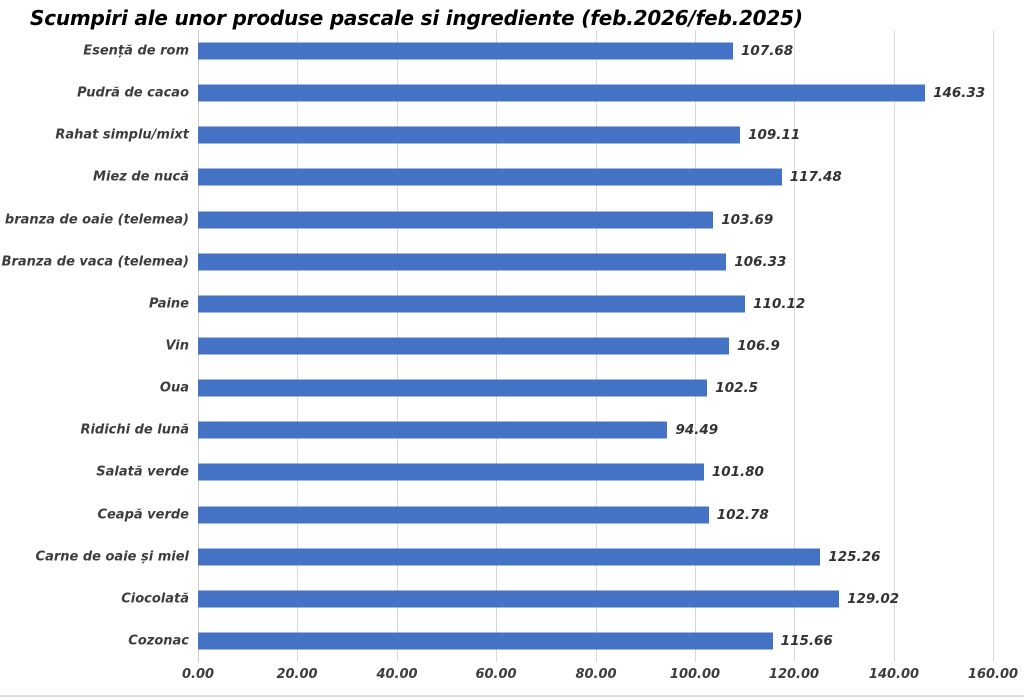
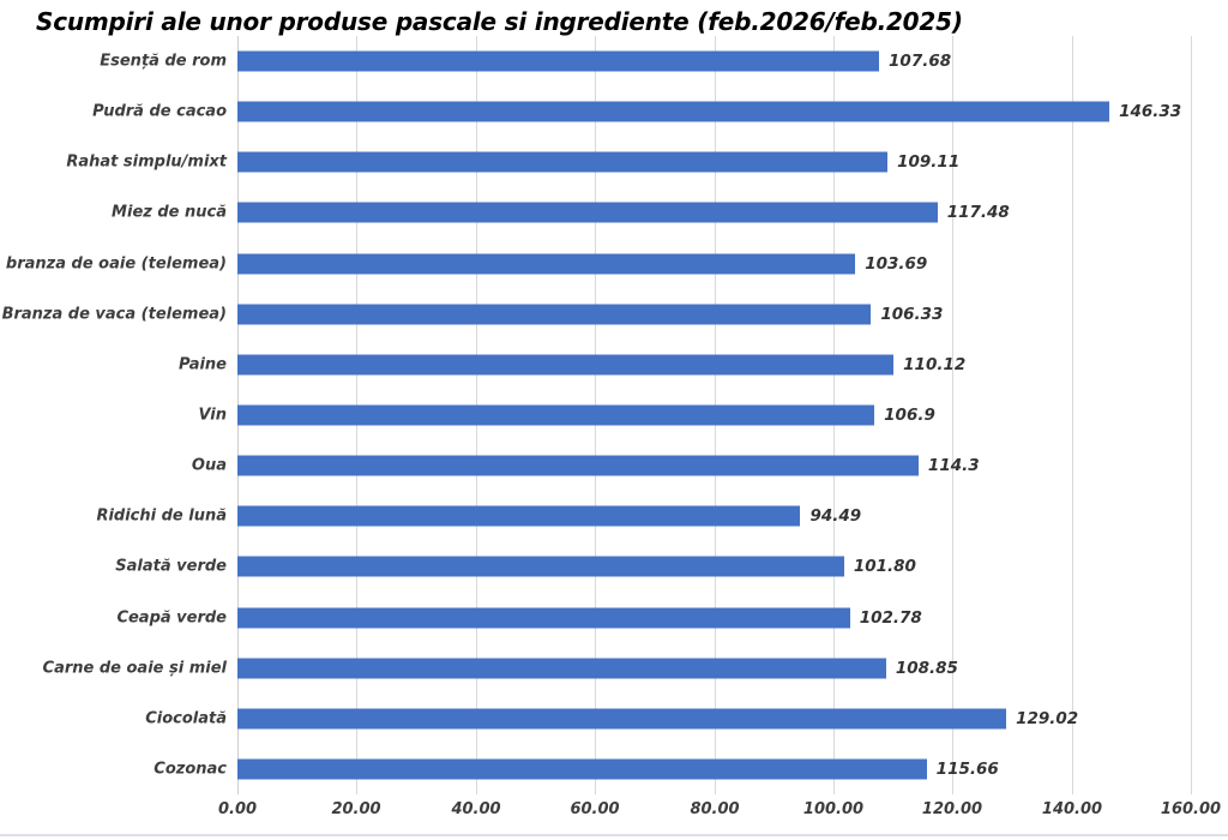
Oua: 102.5 -> 114.3
Carne de oaie și miel: 125.26 -> 108.85
